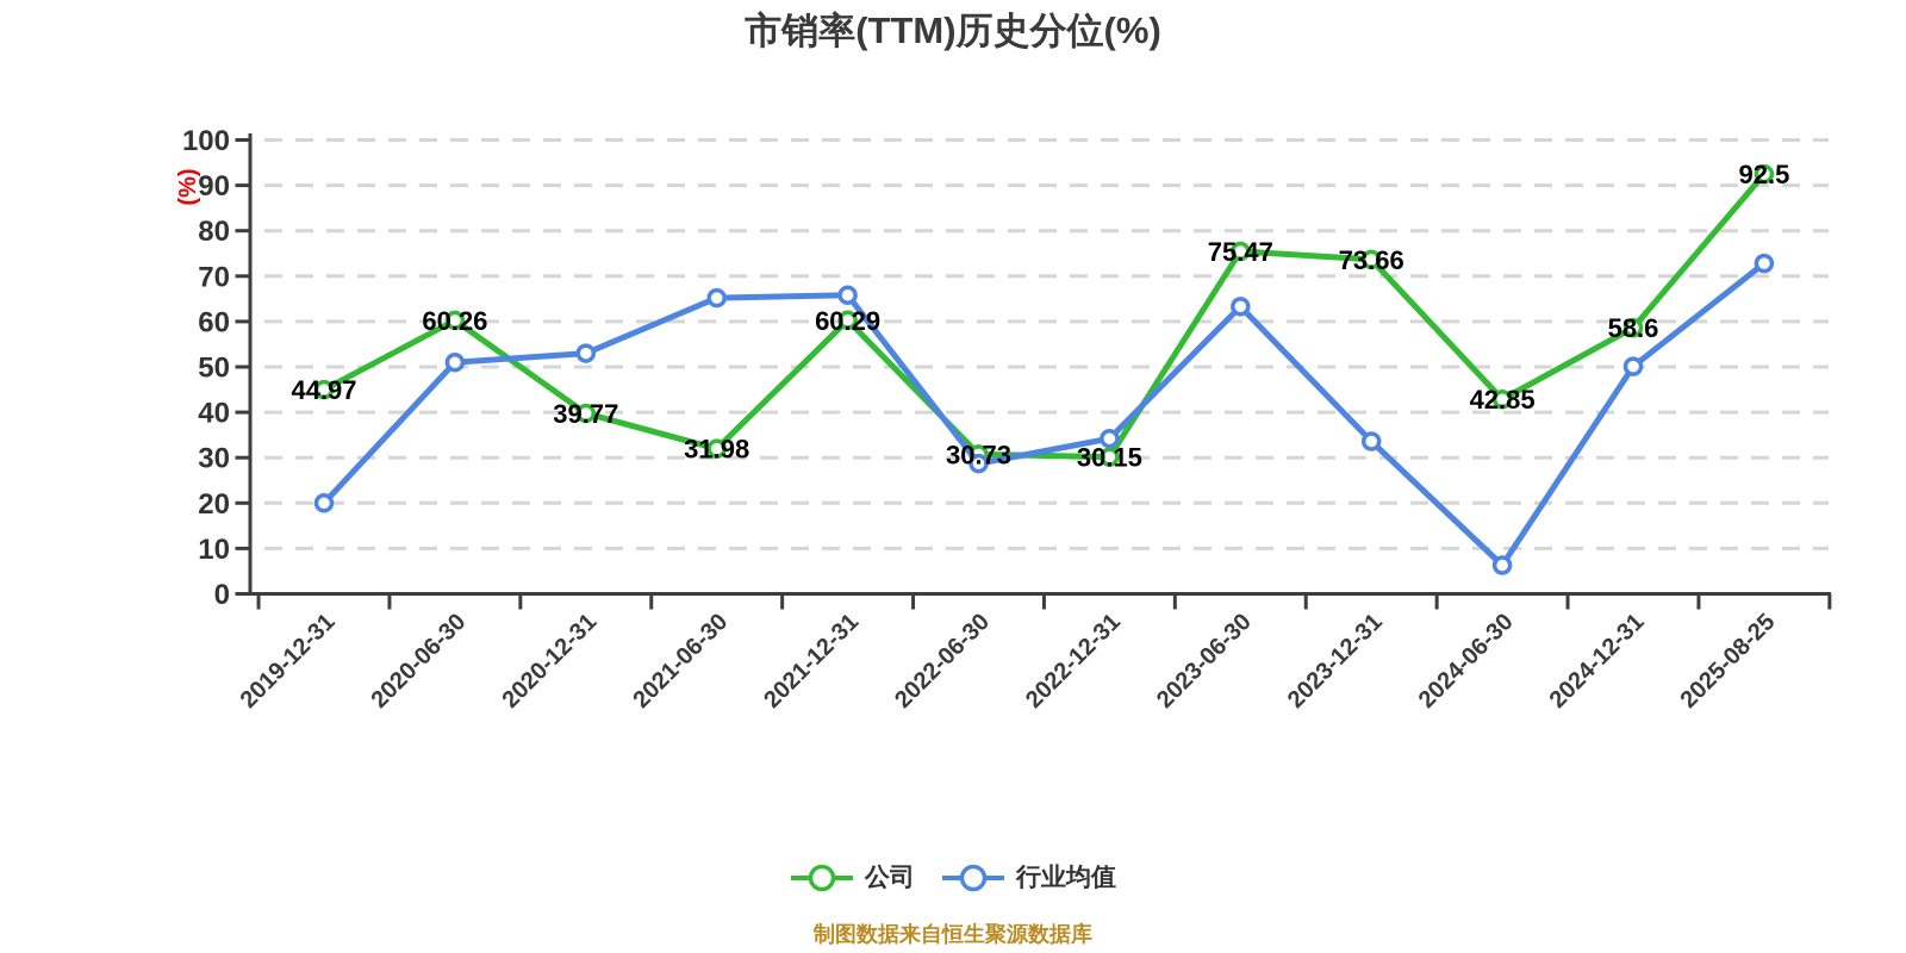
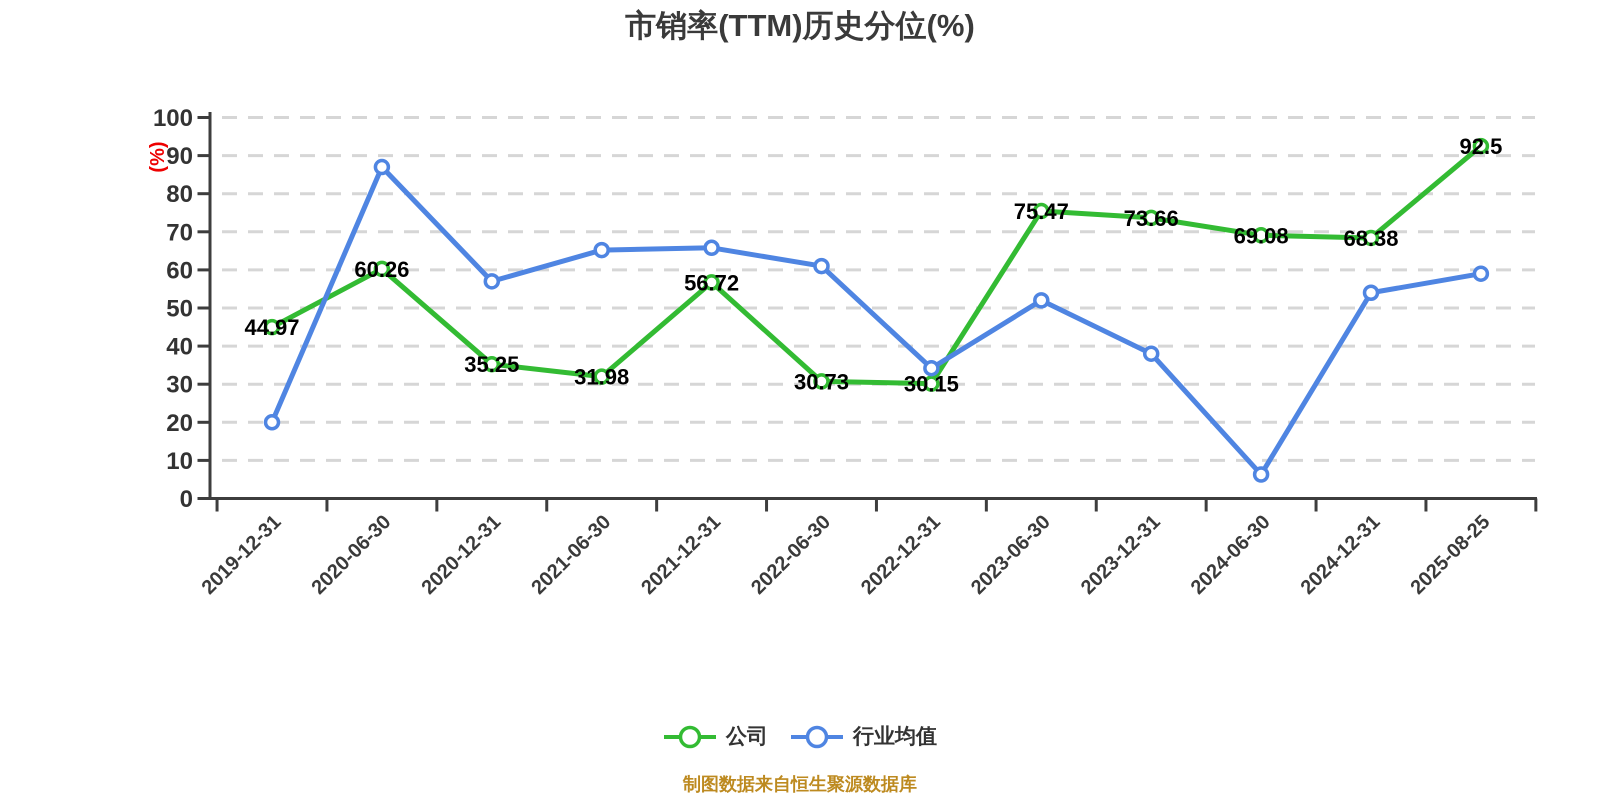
行业均值/2020-06-30: 51 -> 87
公司/2020-12-31: 39.77 -> 35.25
行业均值/2020-12-31: 53 -> 57
公司/2021-12-31: 60.29 -> 56.72
行业均值/2022-06-30: 29 -> 61
行业均值/2023-06-30: 63 -> 52
行业均值/2023-12-31: 34 -> 38
公司/2024-06-30: 42.85 -> 69.08
公司/2024-12-31: 58.6 -> 68.38
行业均值/2024-12-31: 50 -> 54
行业均值/2025-08-25: 73 -> 59
